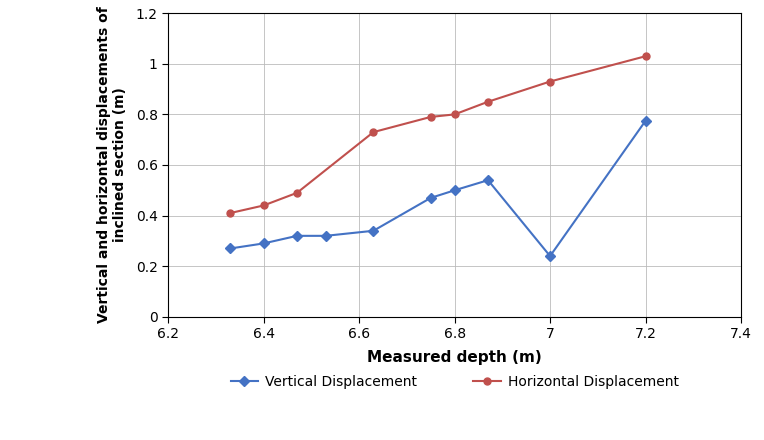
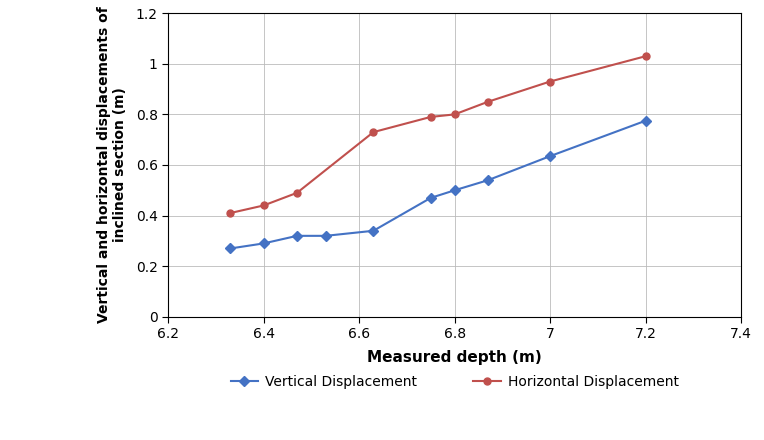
Vertical Displacement/7: 0.240 -> 0.635
